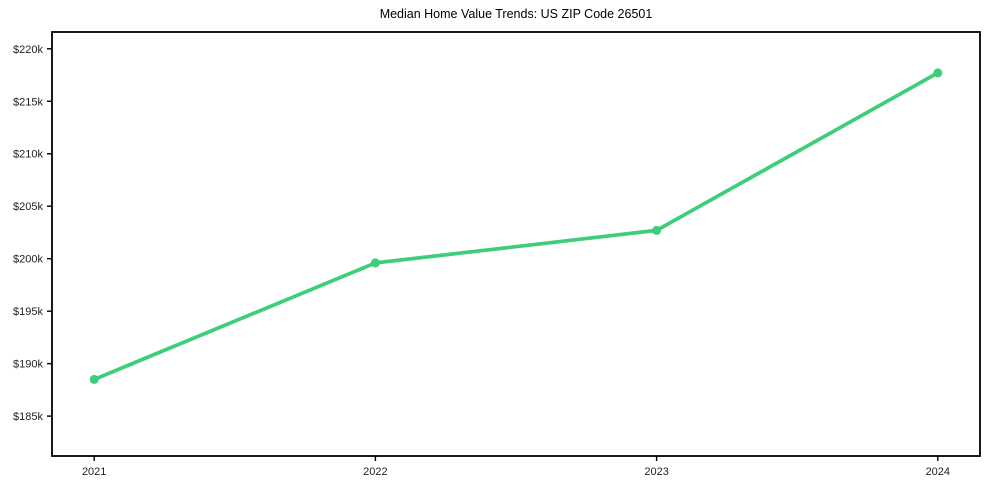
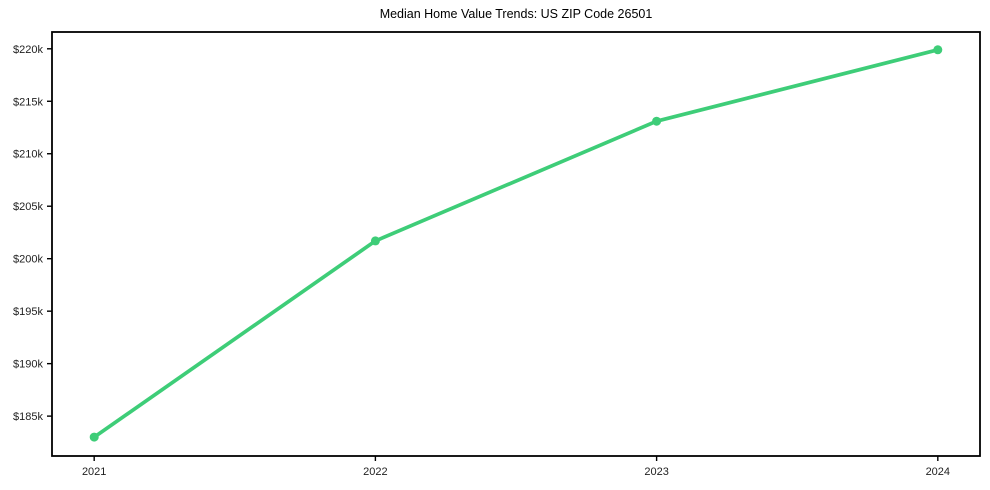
2021: $188.5k -> $183.0k
2022: $199.6k -> $201.7k
2023: $202.7k -> $213.1k
2024: $217.7k -> $219.9k
